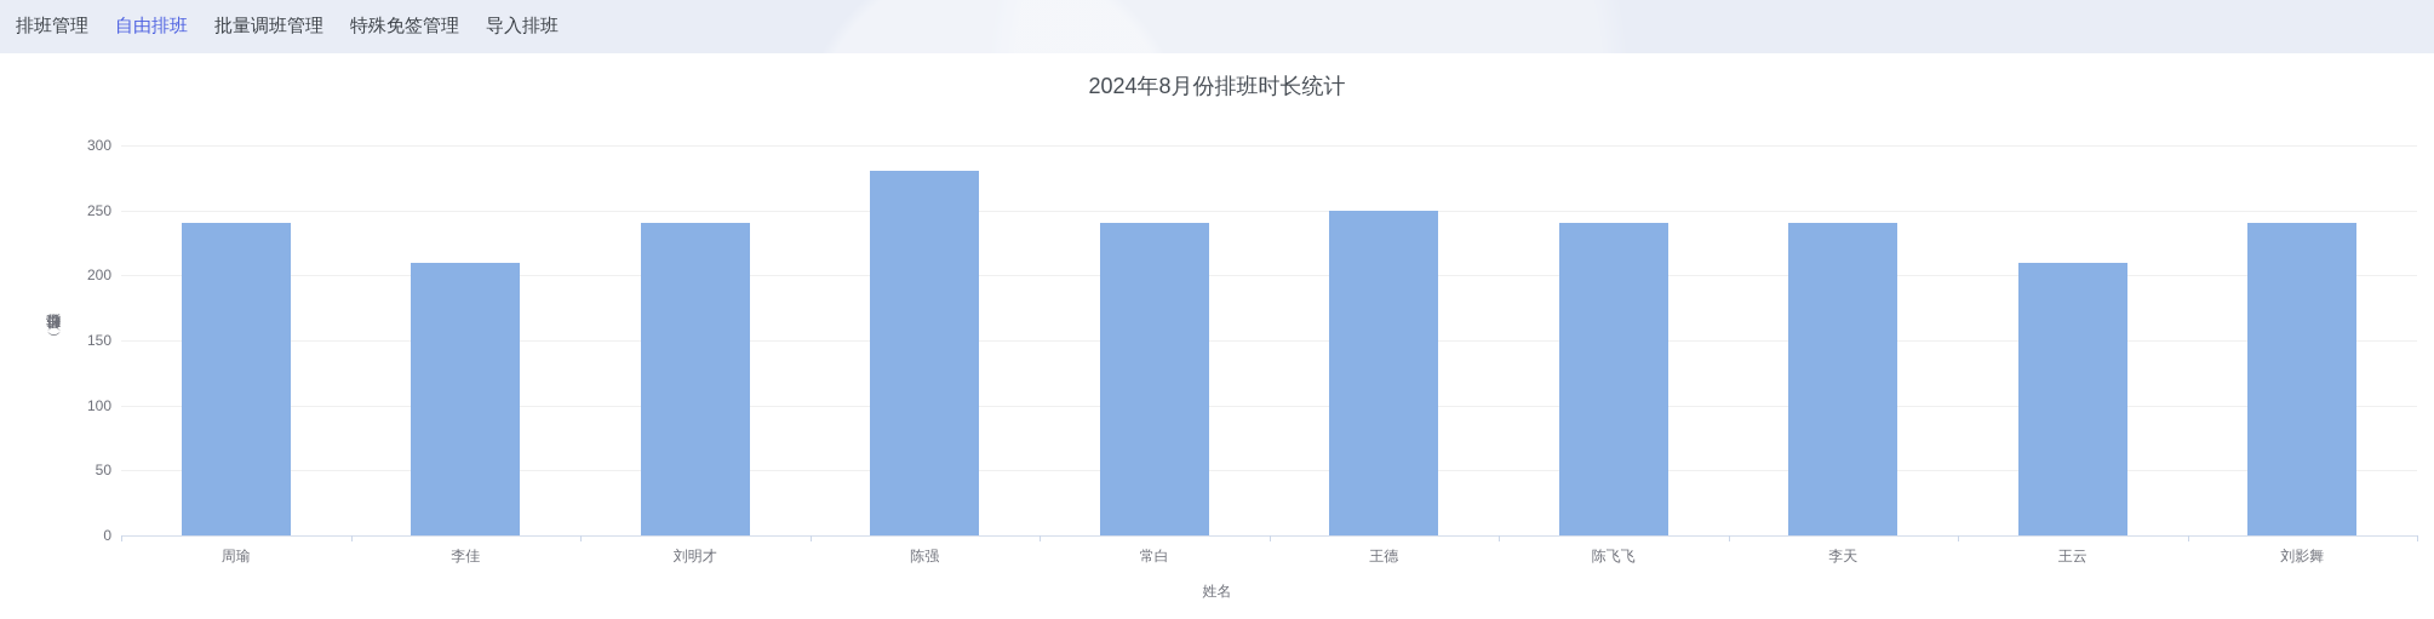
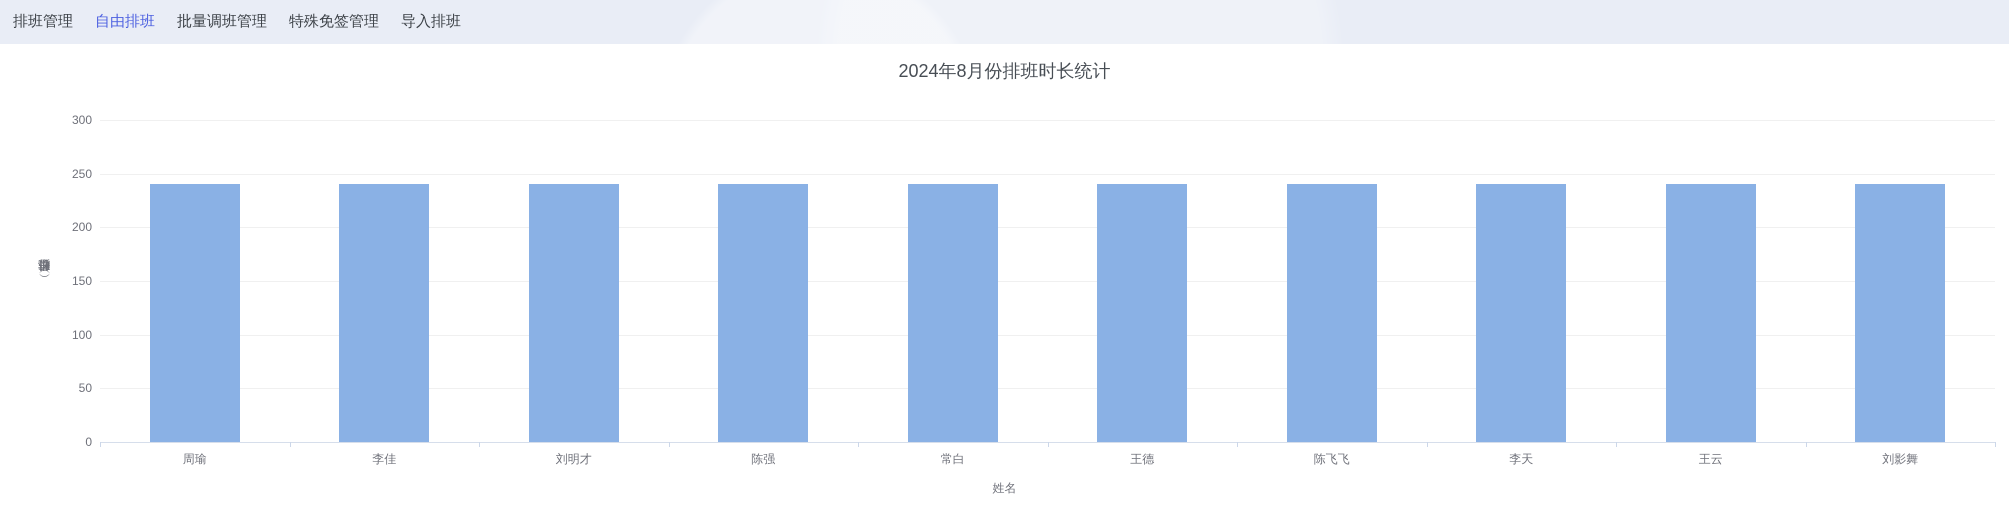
李佳: 210 -> 240
陈强: 280 -> 240
王德: 250 -> 240
王云: 210 -> 240
